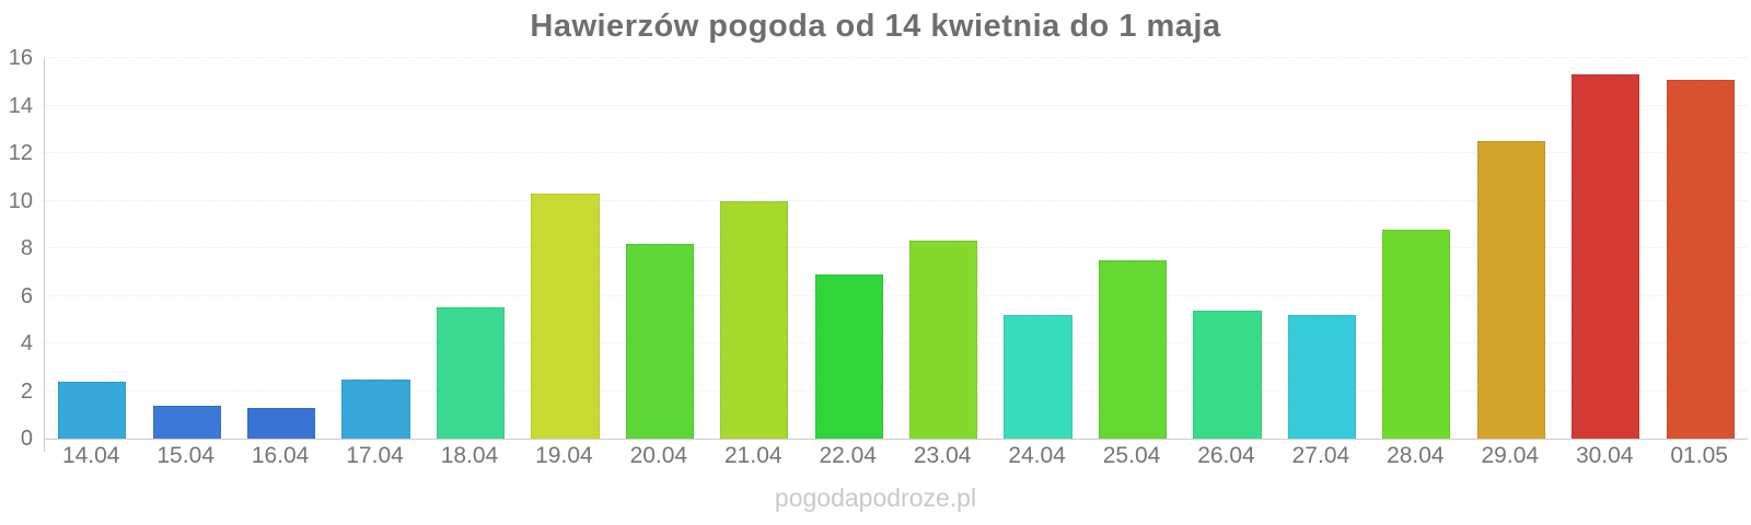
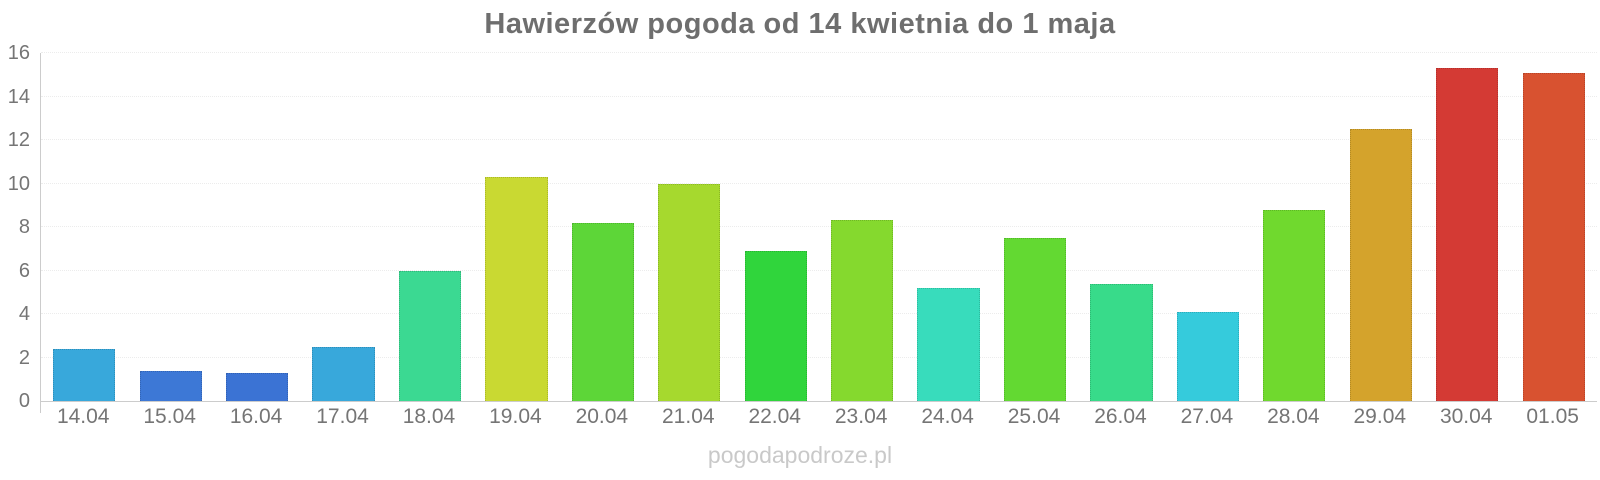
18.04: 5.5 -> 6.0
27.04: 5.2 -> 4.1
